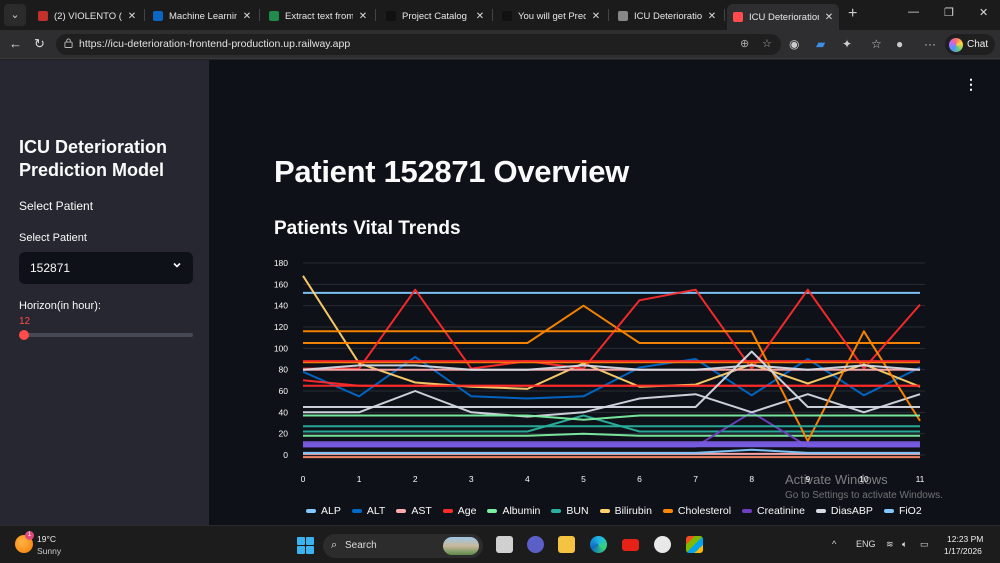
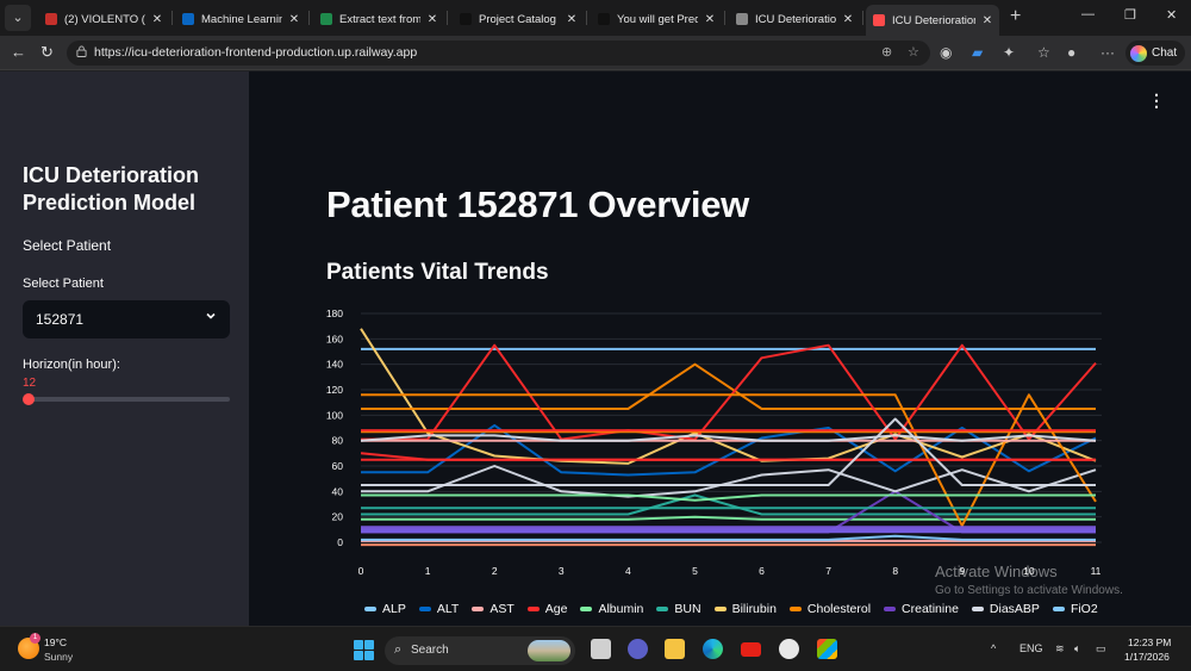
ALT/0: 78 -> 55
